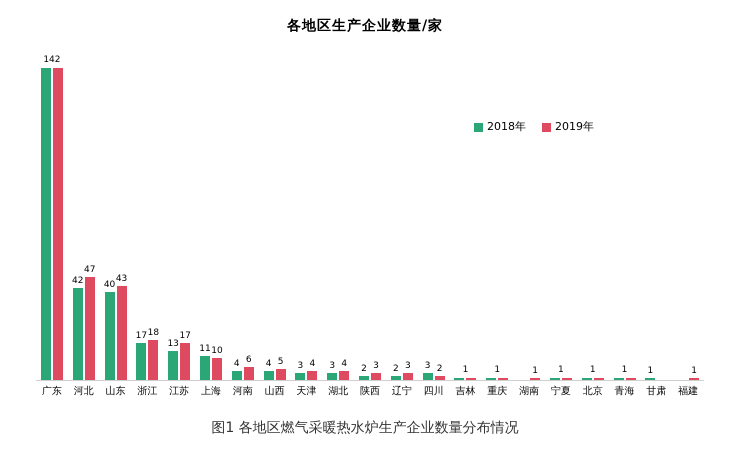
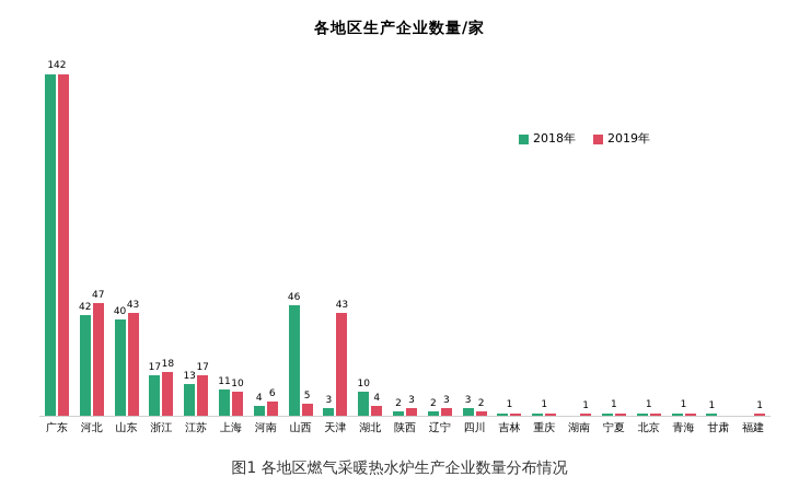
2018年/山西: 4 -> 46
2019年/天津: 4 -> 43
2018年/湖北: 3 -> 10
